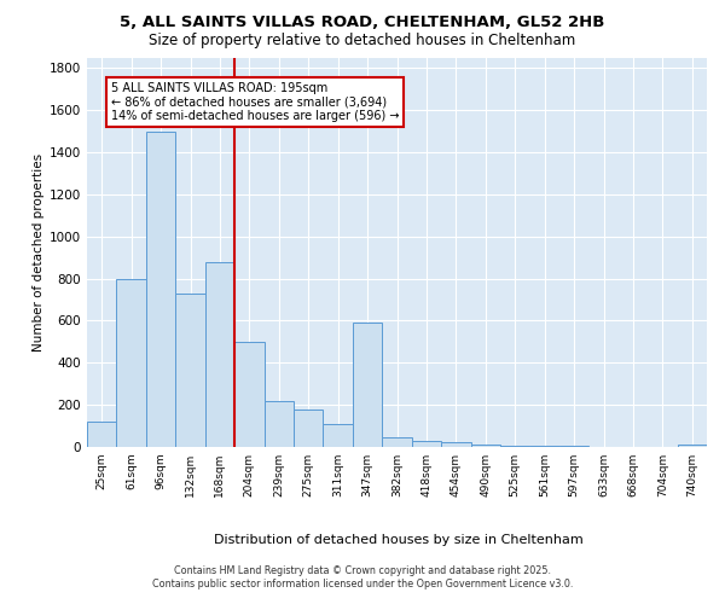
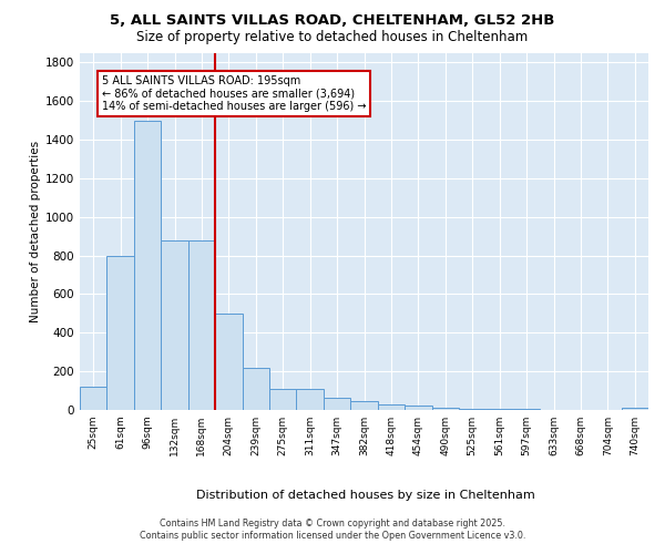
132sqm: 730 -> 880
275sqm: 180 -> 110
347sqm: 590 -> 60
